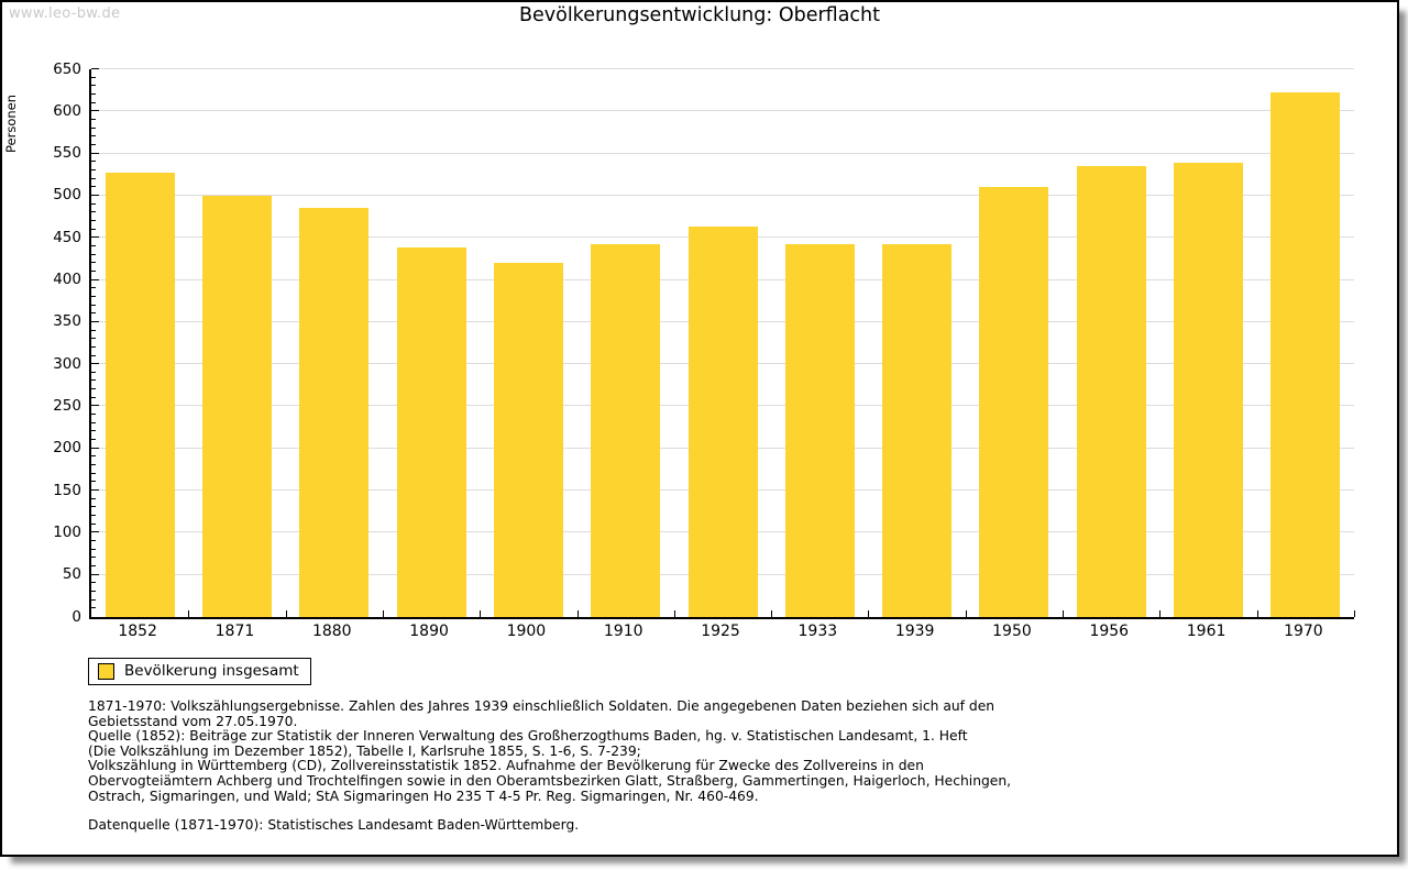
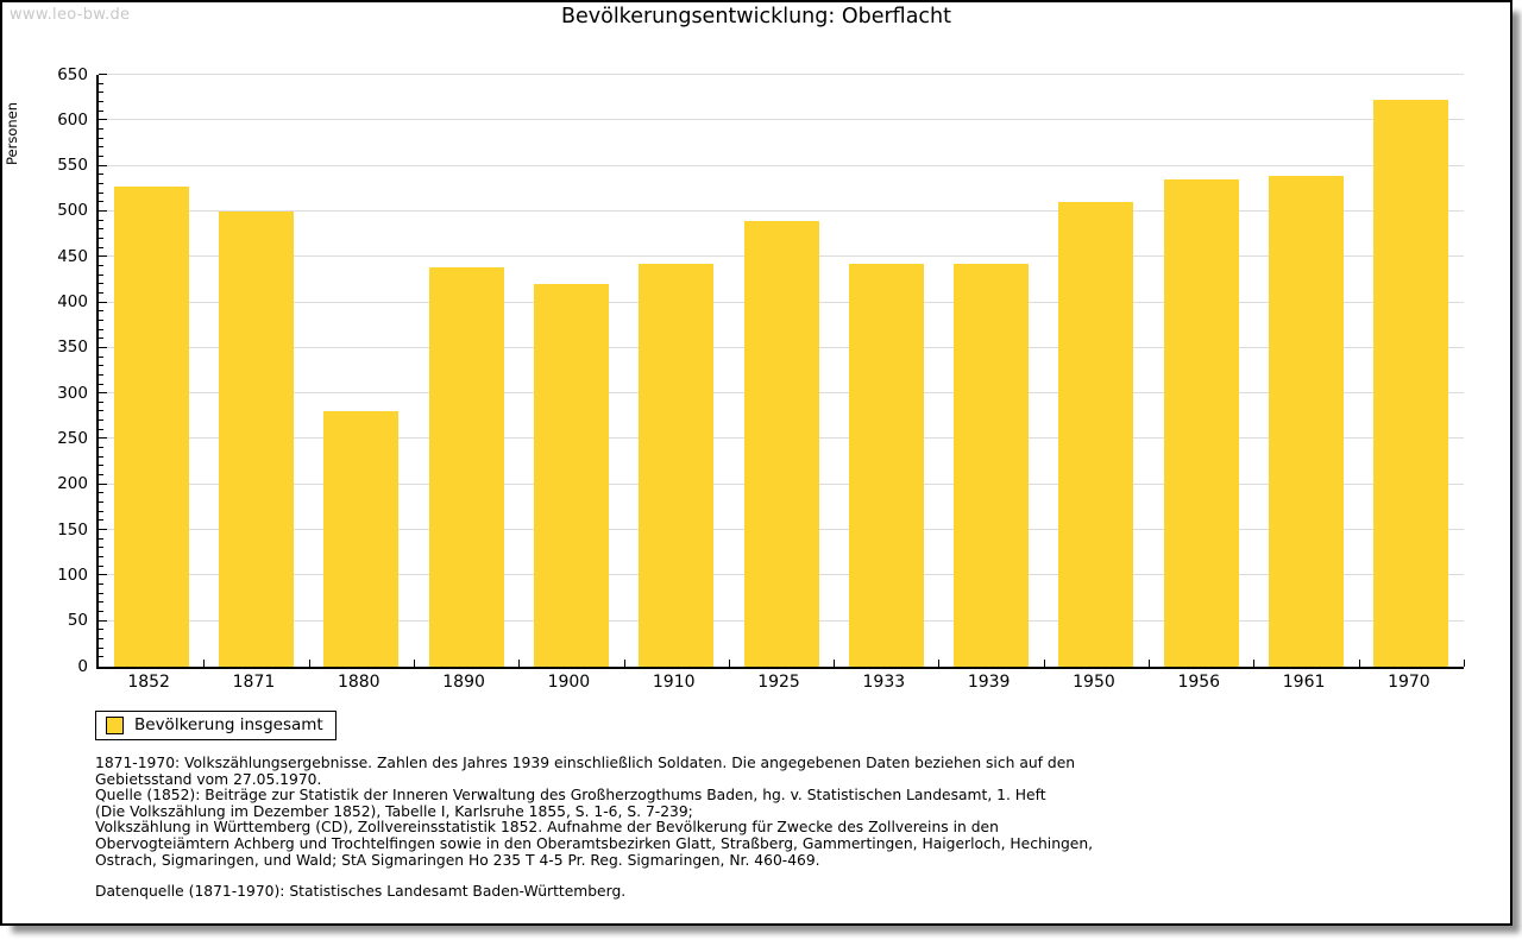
1880: 490 -> 280
1925: 460 -> 490
